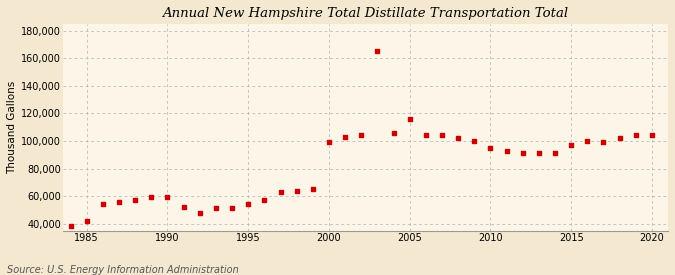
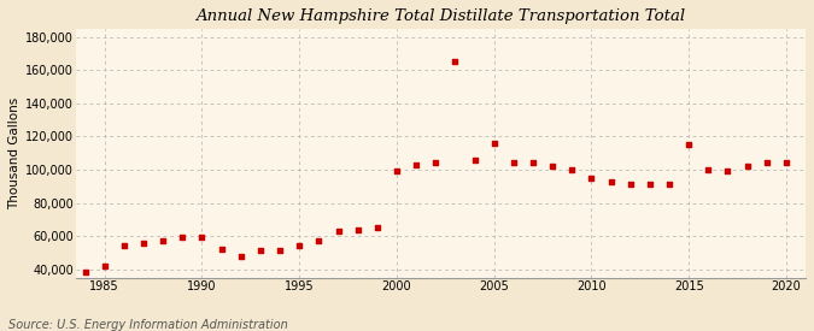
2015: 97,000 -> 115,000
